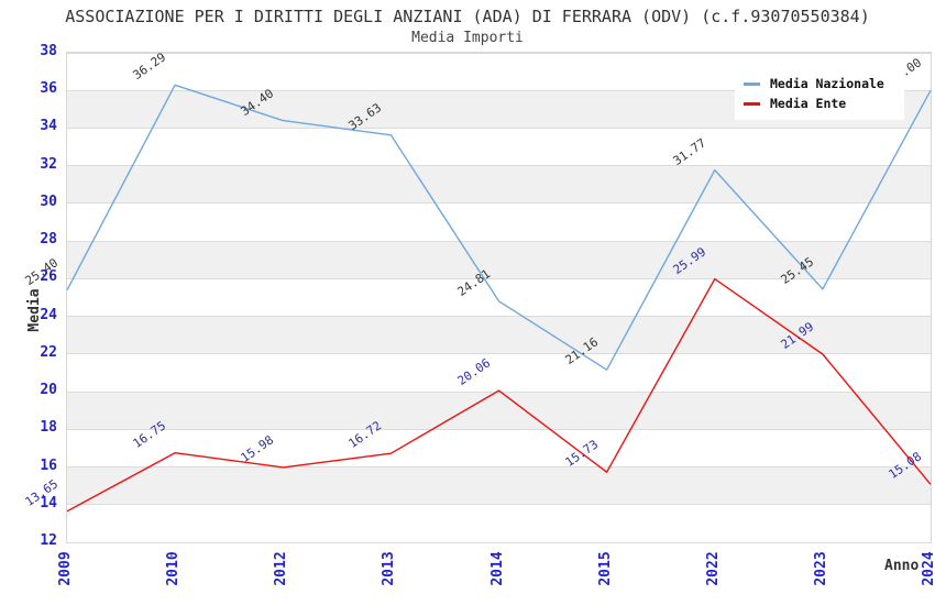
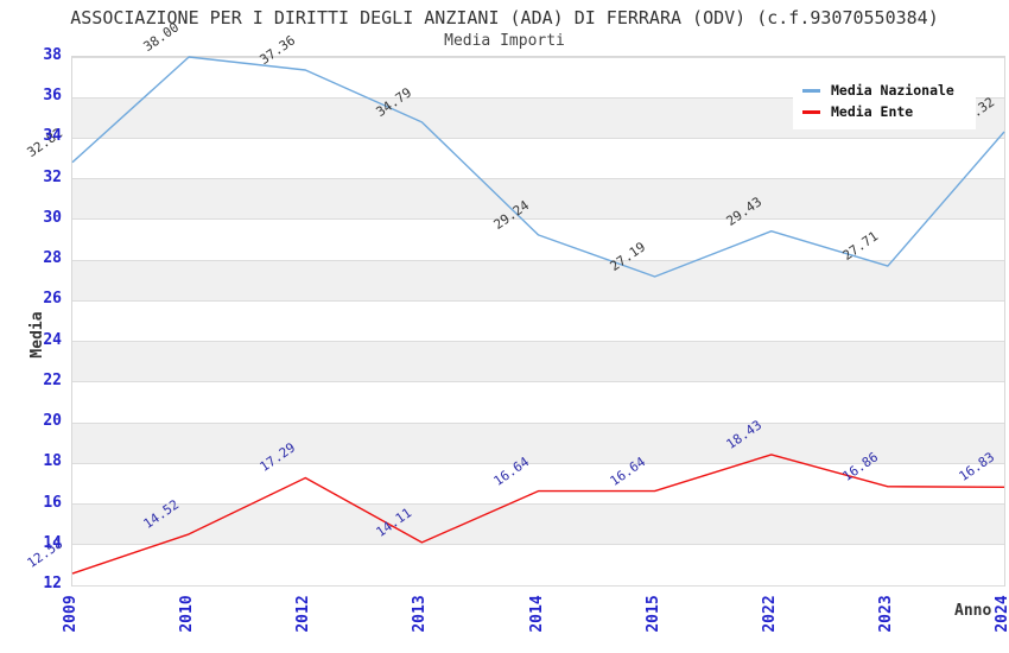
Media Nazionale/2009: 25.40 -> 32.82
Media Ente/2009: 13.65 -> 12.58
Media Nazionale/2010: 36.29 -> 38.00
Media Ente/2010: 16.75 -> 14.52
Media Nazionale/2012: 34.40 -> 37.36
Media Ente/2012: 15.98 -> 17.29
Media Nazionale/2013: 33.63 -> 34.79
Media Ente/2013: 16.72 -> 14.11
Media Nazionale/2014: 24.81 -> 29.24
Media Ente/2014: 20.06 -> 16.64
Media Nazionale/2015: 21.16 -> 27.19
Media Ente/2015: 15.73 -> 16.64
Media Nazionale/2022: 31.77 -> 29.43
Media Ente/2022: 25.99 -> 18.43
Media Nazionale/2023: 25.45 -> 27.71
Media Ente/2023: 21.99 -> 16.86
Media Nazionale/2024: 36.00 -> 34.32
Media Ente/2024: 15.08 -> 16.83
